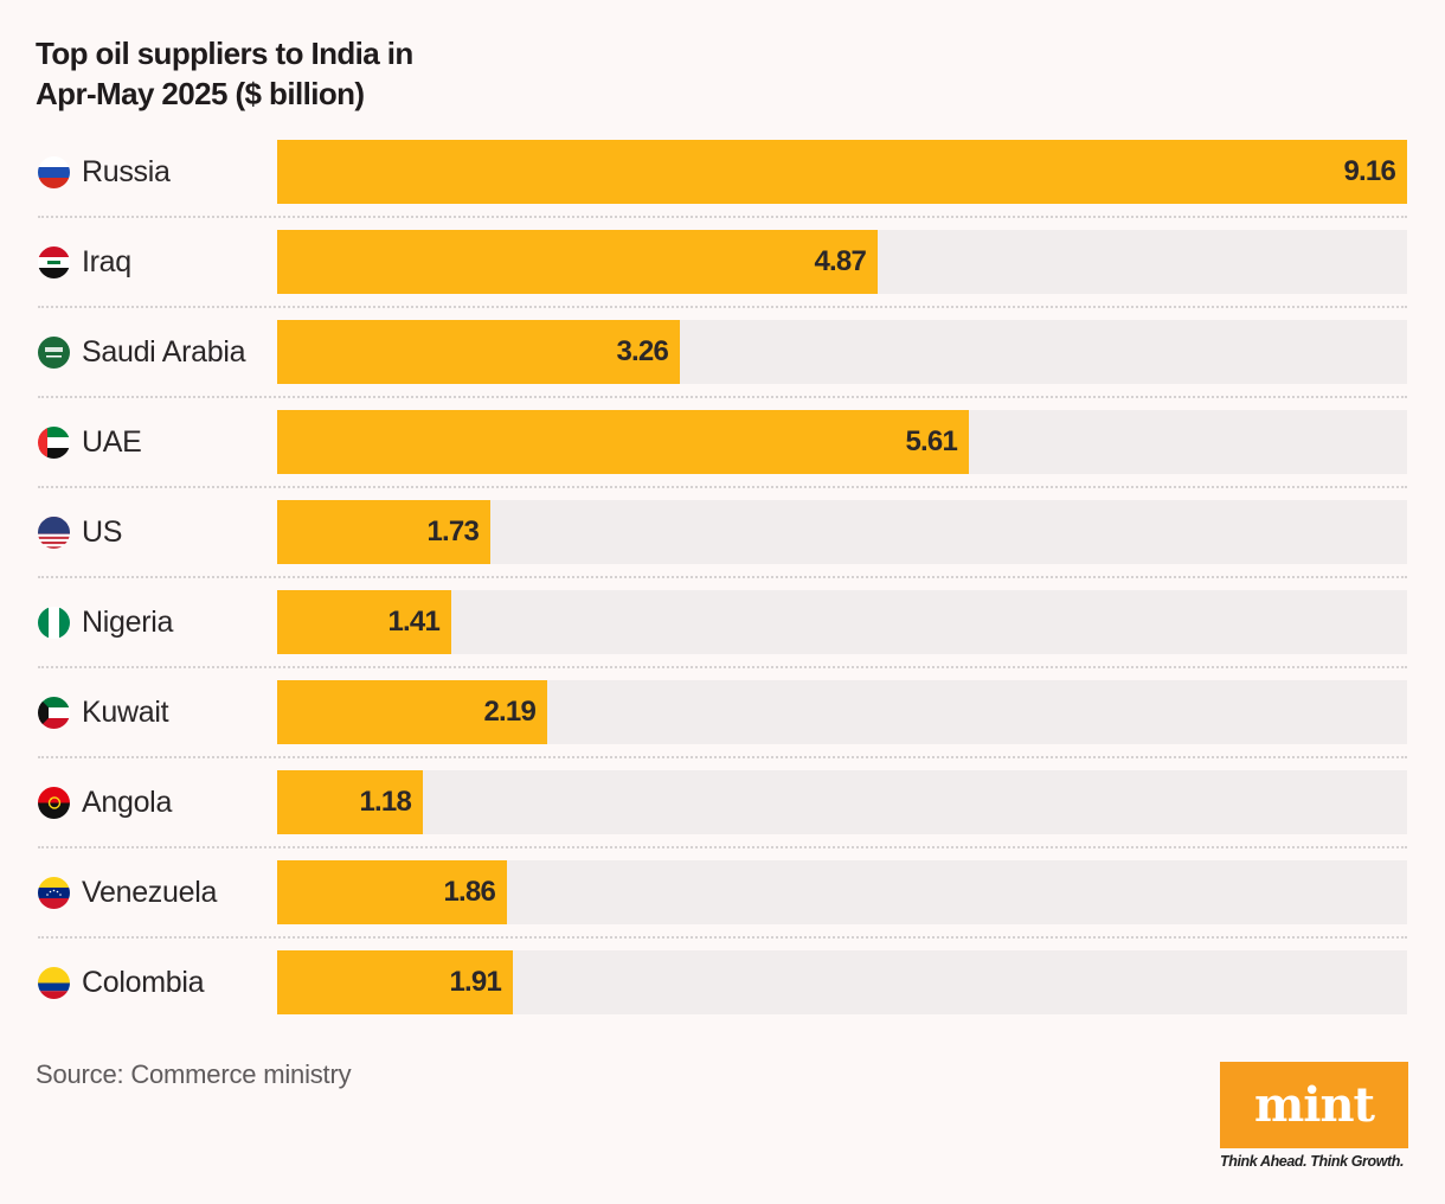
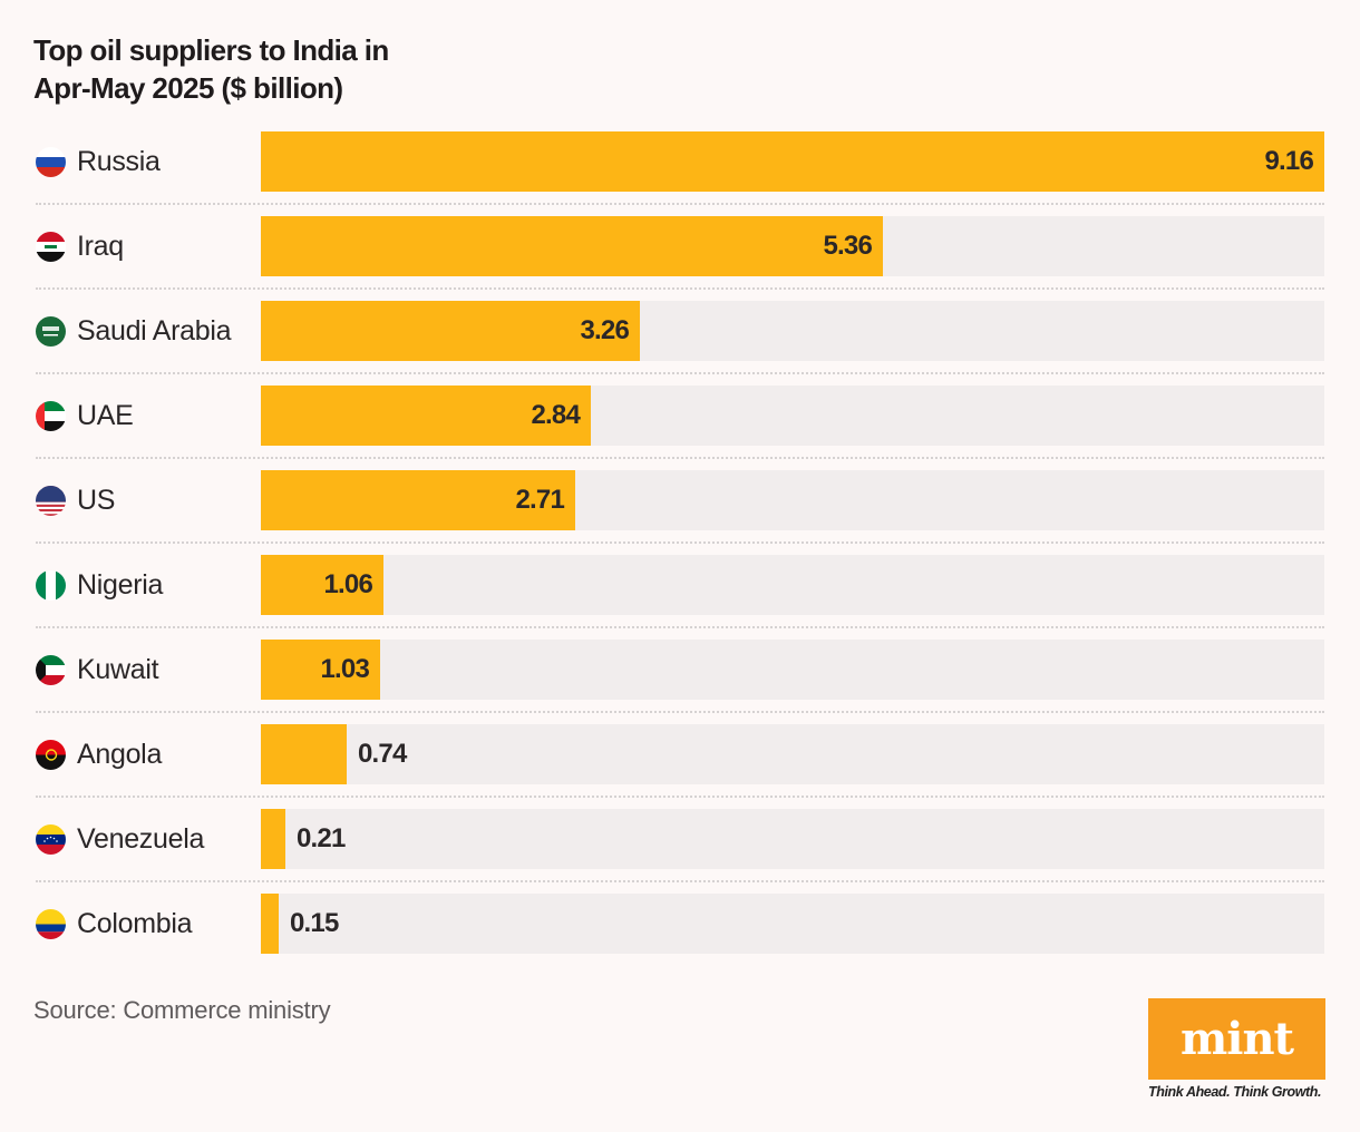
Iraq: 4.87 -> 5.36
UAE: 5.61 -> 2.84
US: 1.73 -> 2.71
Nigeria: 1.41 -> 1.06
Kuwait: 2.19 -> 1.03
Angola: 1.18 -> 0.74
Venezuela: 1.86 -> 0.21
Colombia: 1.91 -> 0.15
